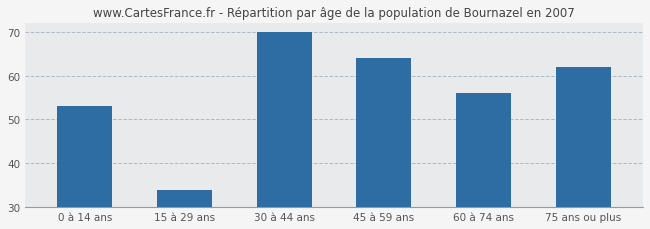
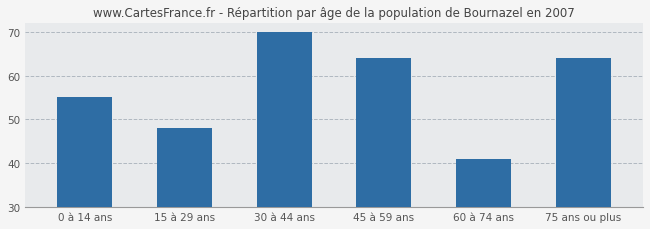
0 à 14 ans: 53 -> 55
15 à 29 ans: 34 -> 48
60 à 74 ans: 56 -> 41
75 ans ou plus: 62 -> 64
